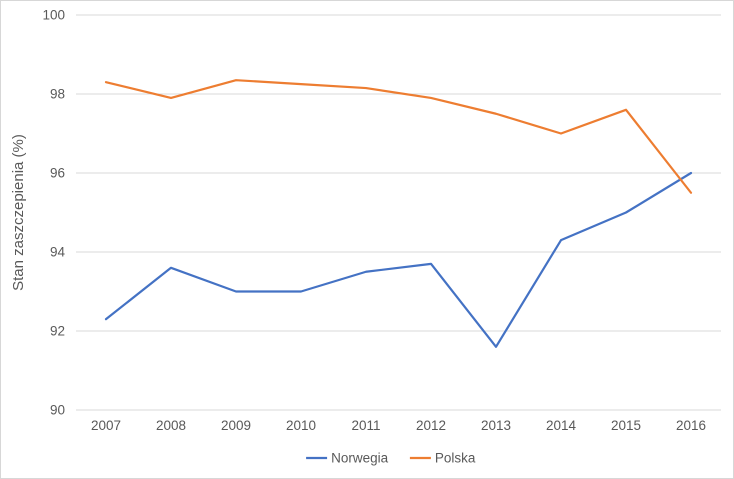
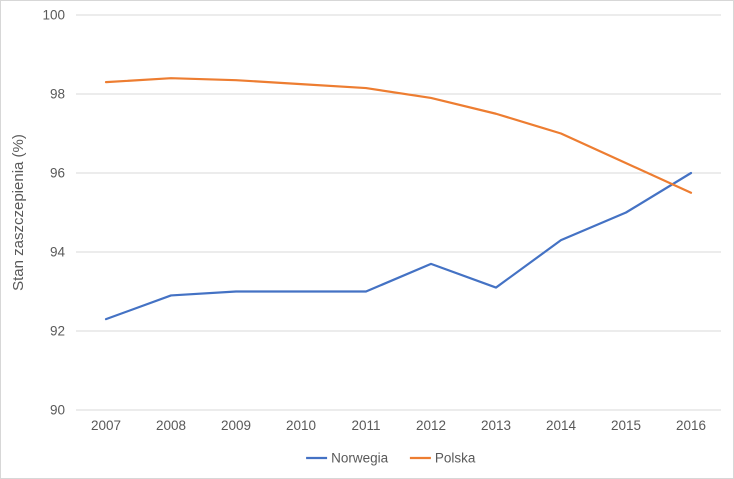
Norwegia/2008: 93.6 -> 92.9
Polska/2008: 97.9 -> 98.4
Norwegia/2011: 93.5 -> 93.0
Norwegia/2013: 91.6 -> 93.1
Polska/2015: 97.6 -> 96.2
